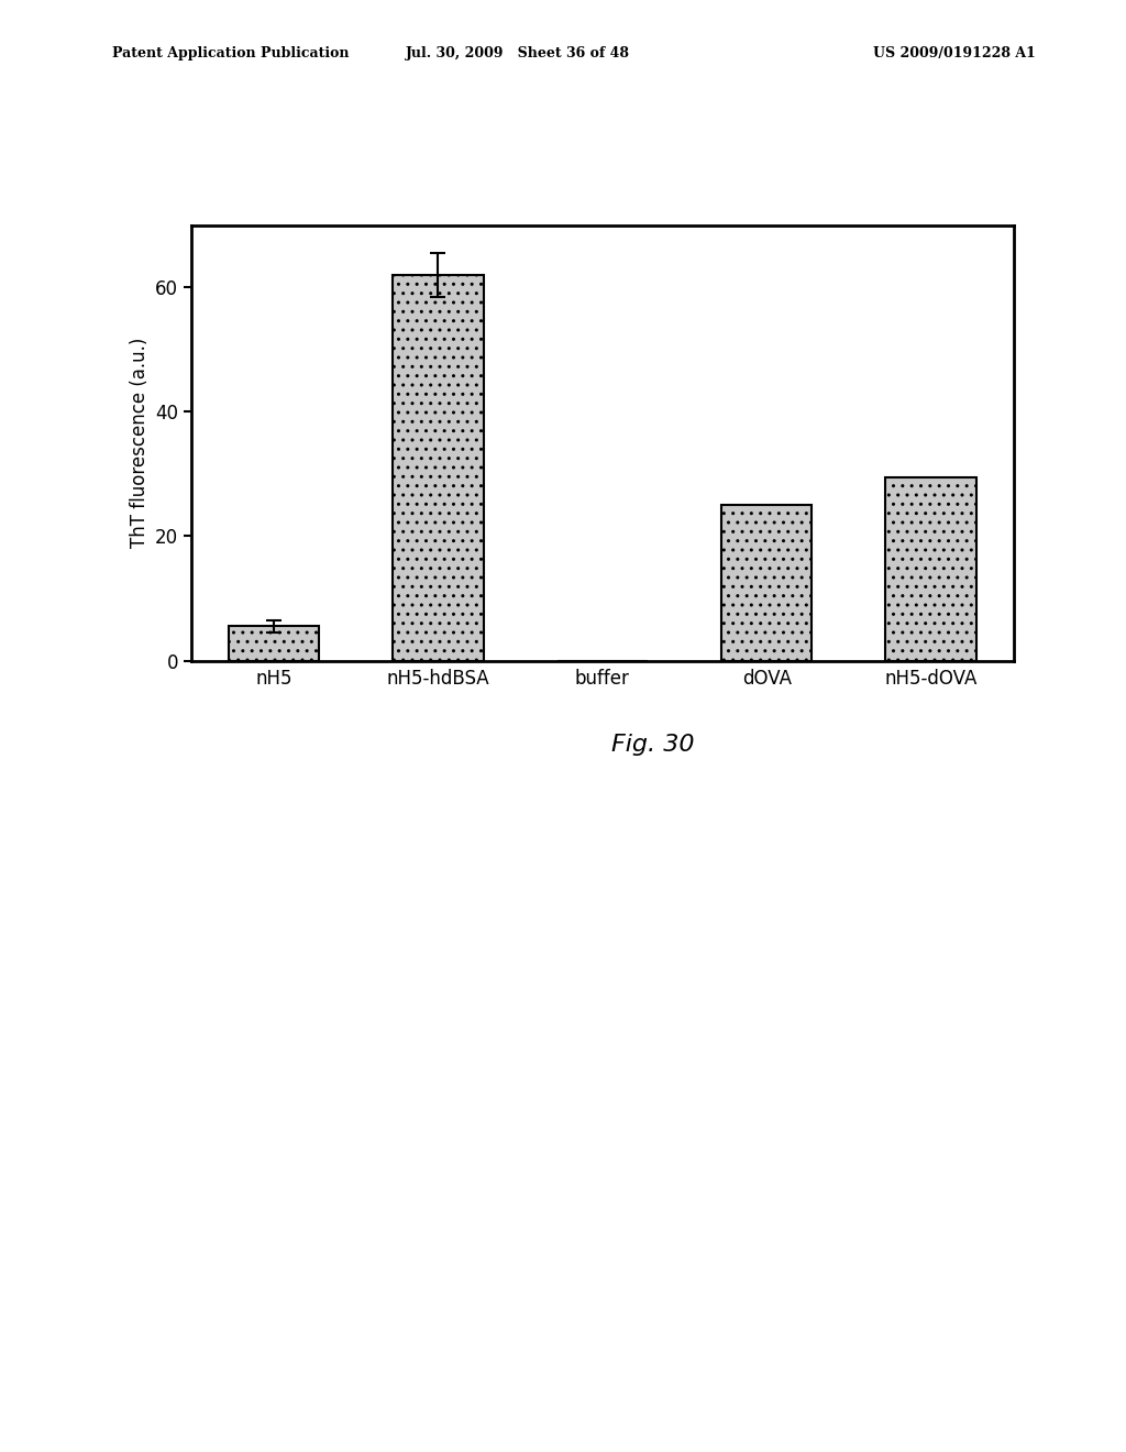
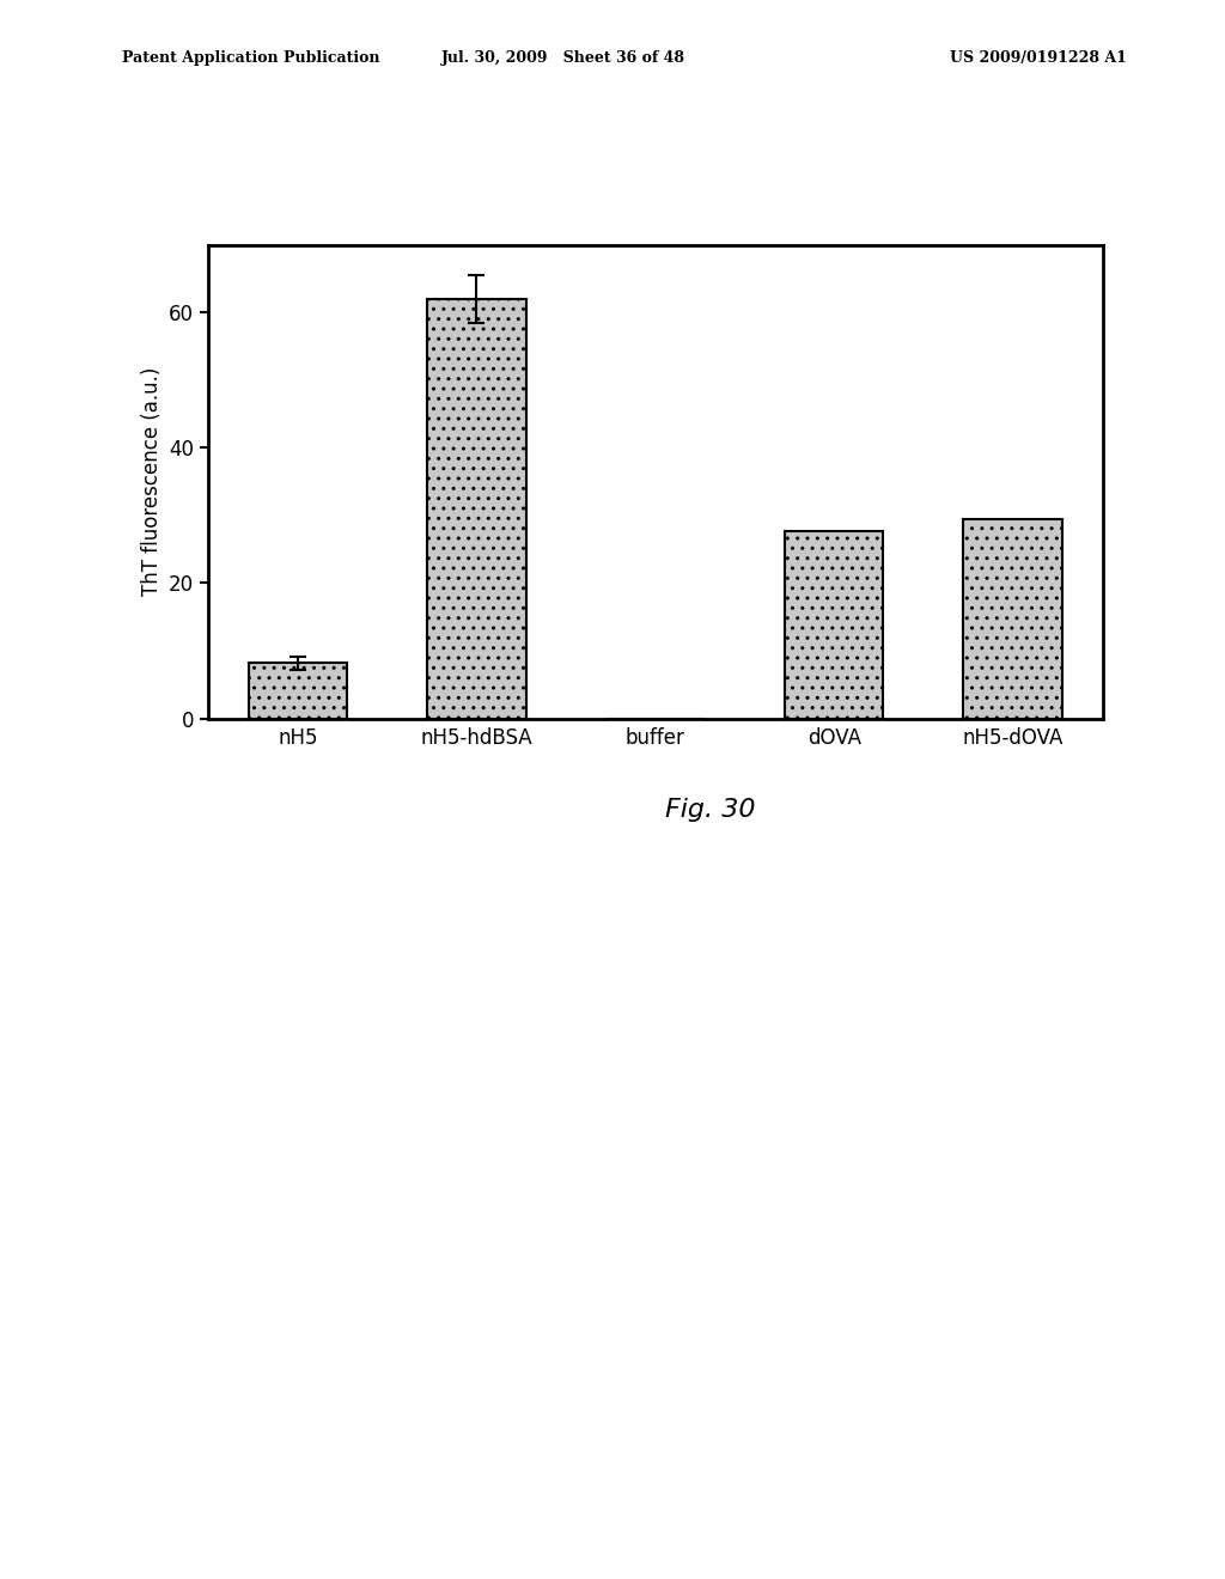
nH5: 5.5 -> 8.2
dOVA: 25.0 -> 27.6
